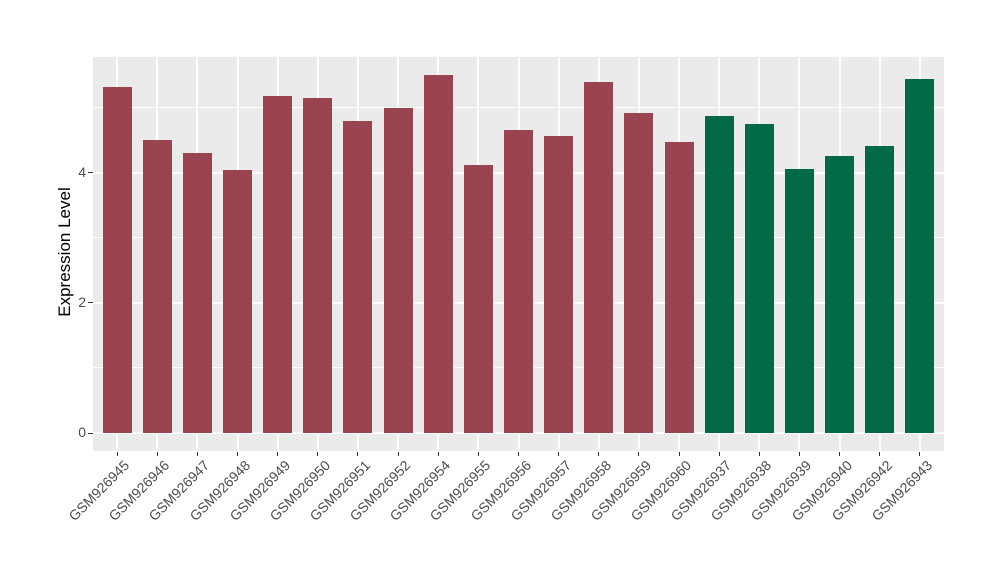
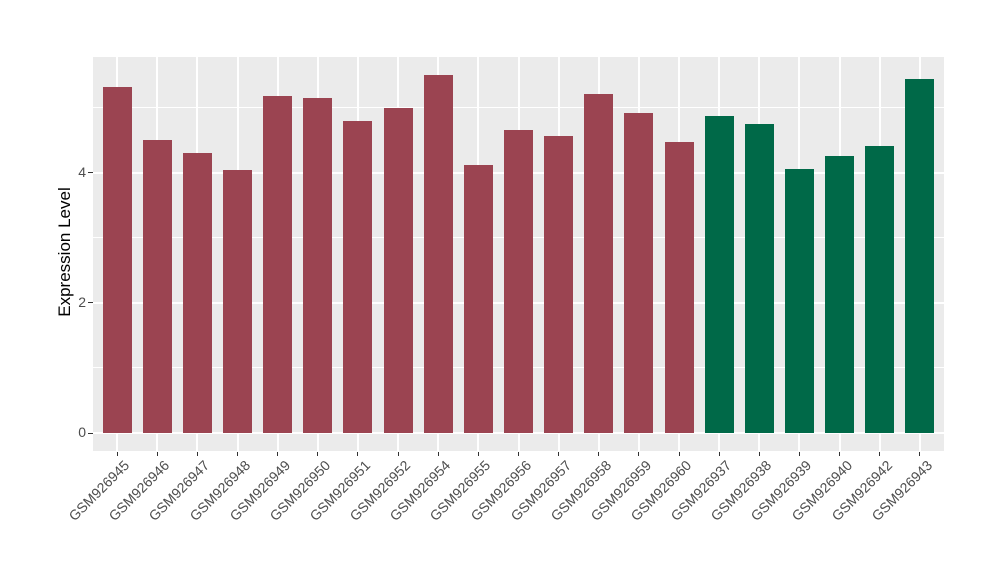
GSM926958: 5.4 -> 5.2
